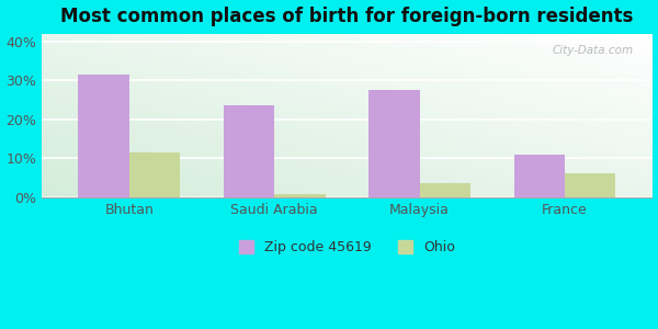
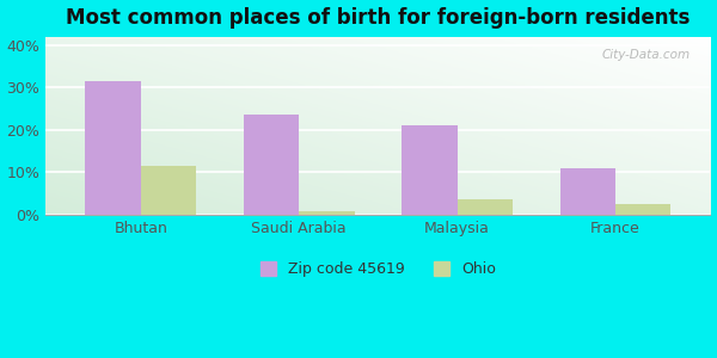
Zip code 45619/Malaysia: 27.5% -> 21.0%
Ohio/France: 6.0% -> 2.5%
